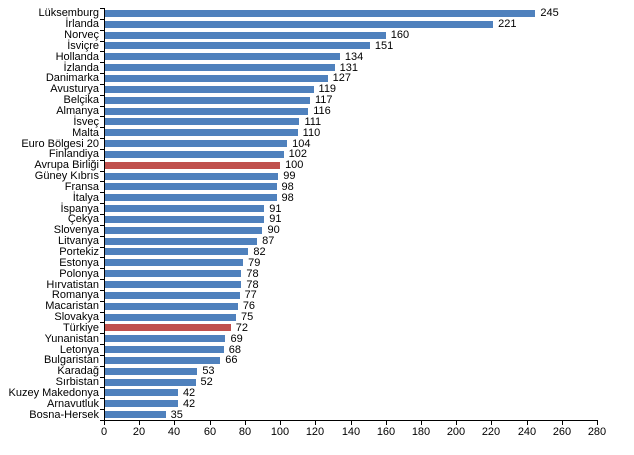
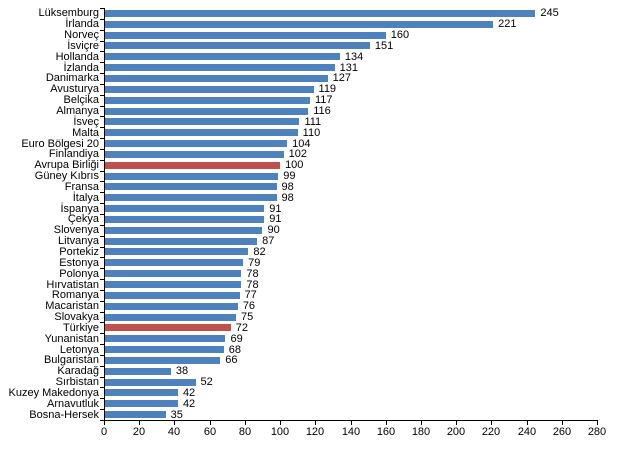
Karadağ: 53 -> 38
